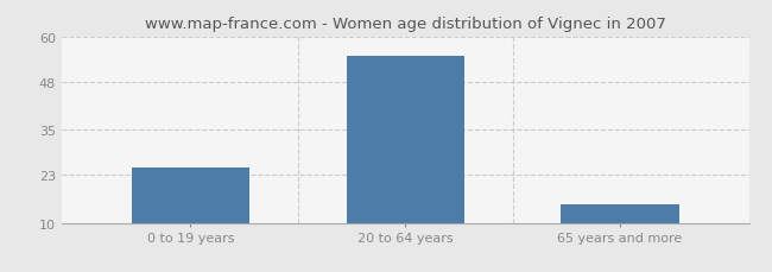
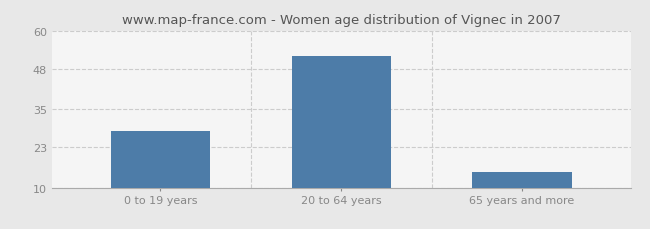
0 to 19 years: 25 -> 28
20 to 64 years: 55 -> 52
